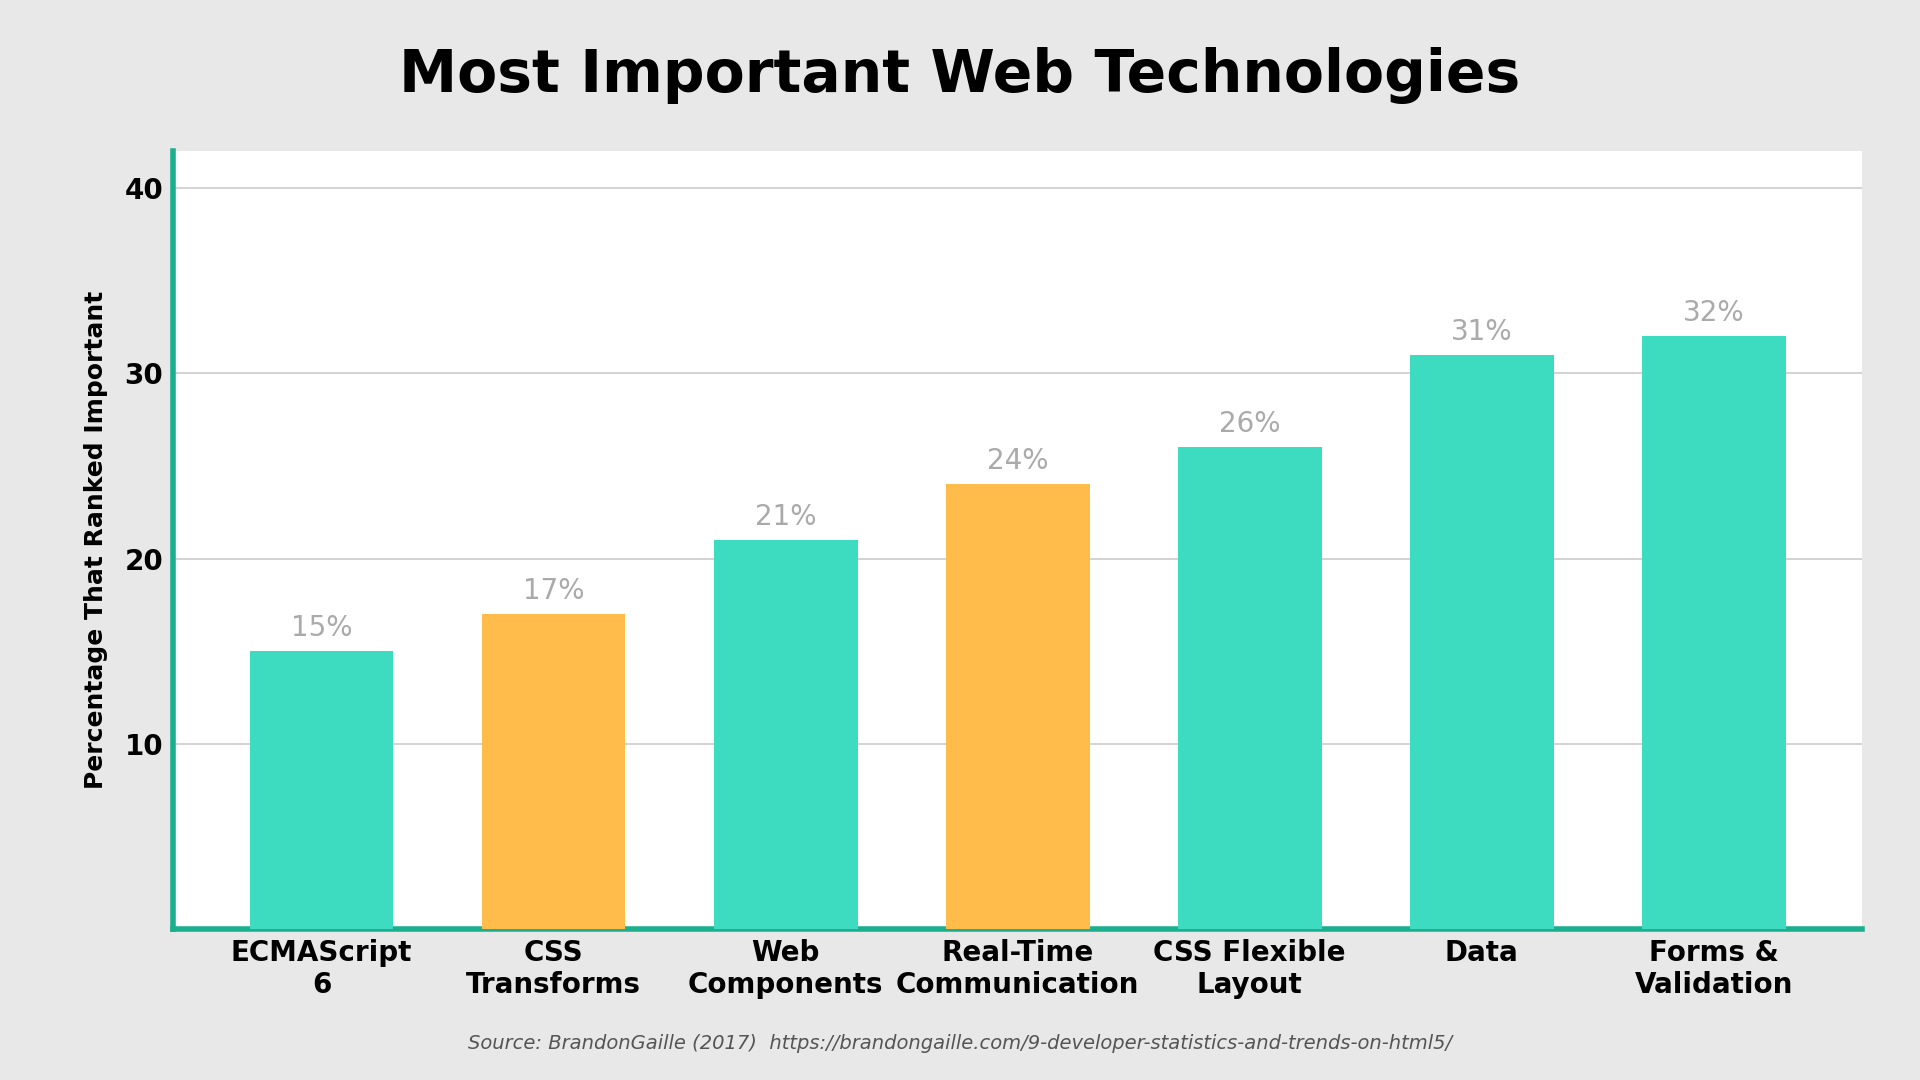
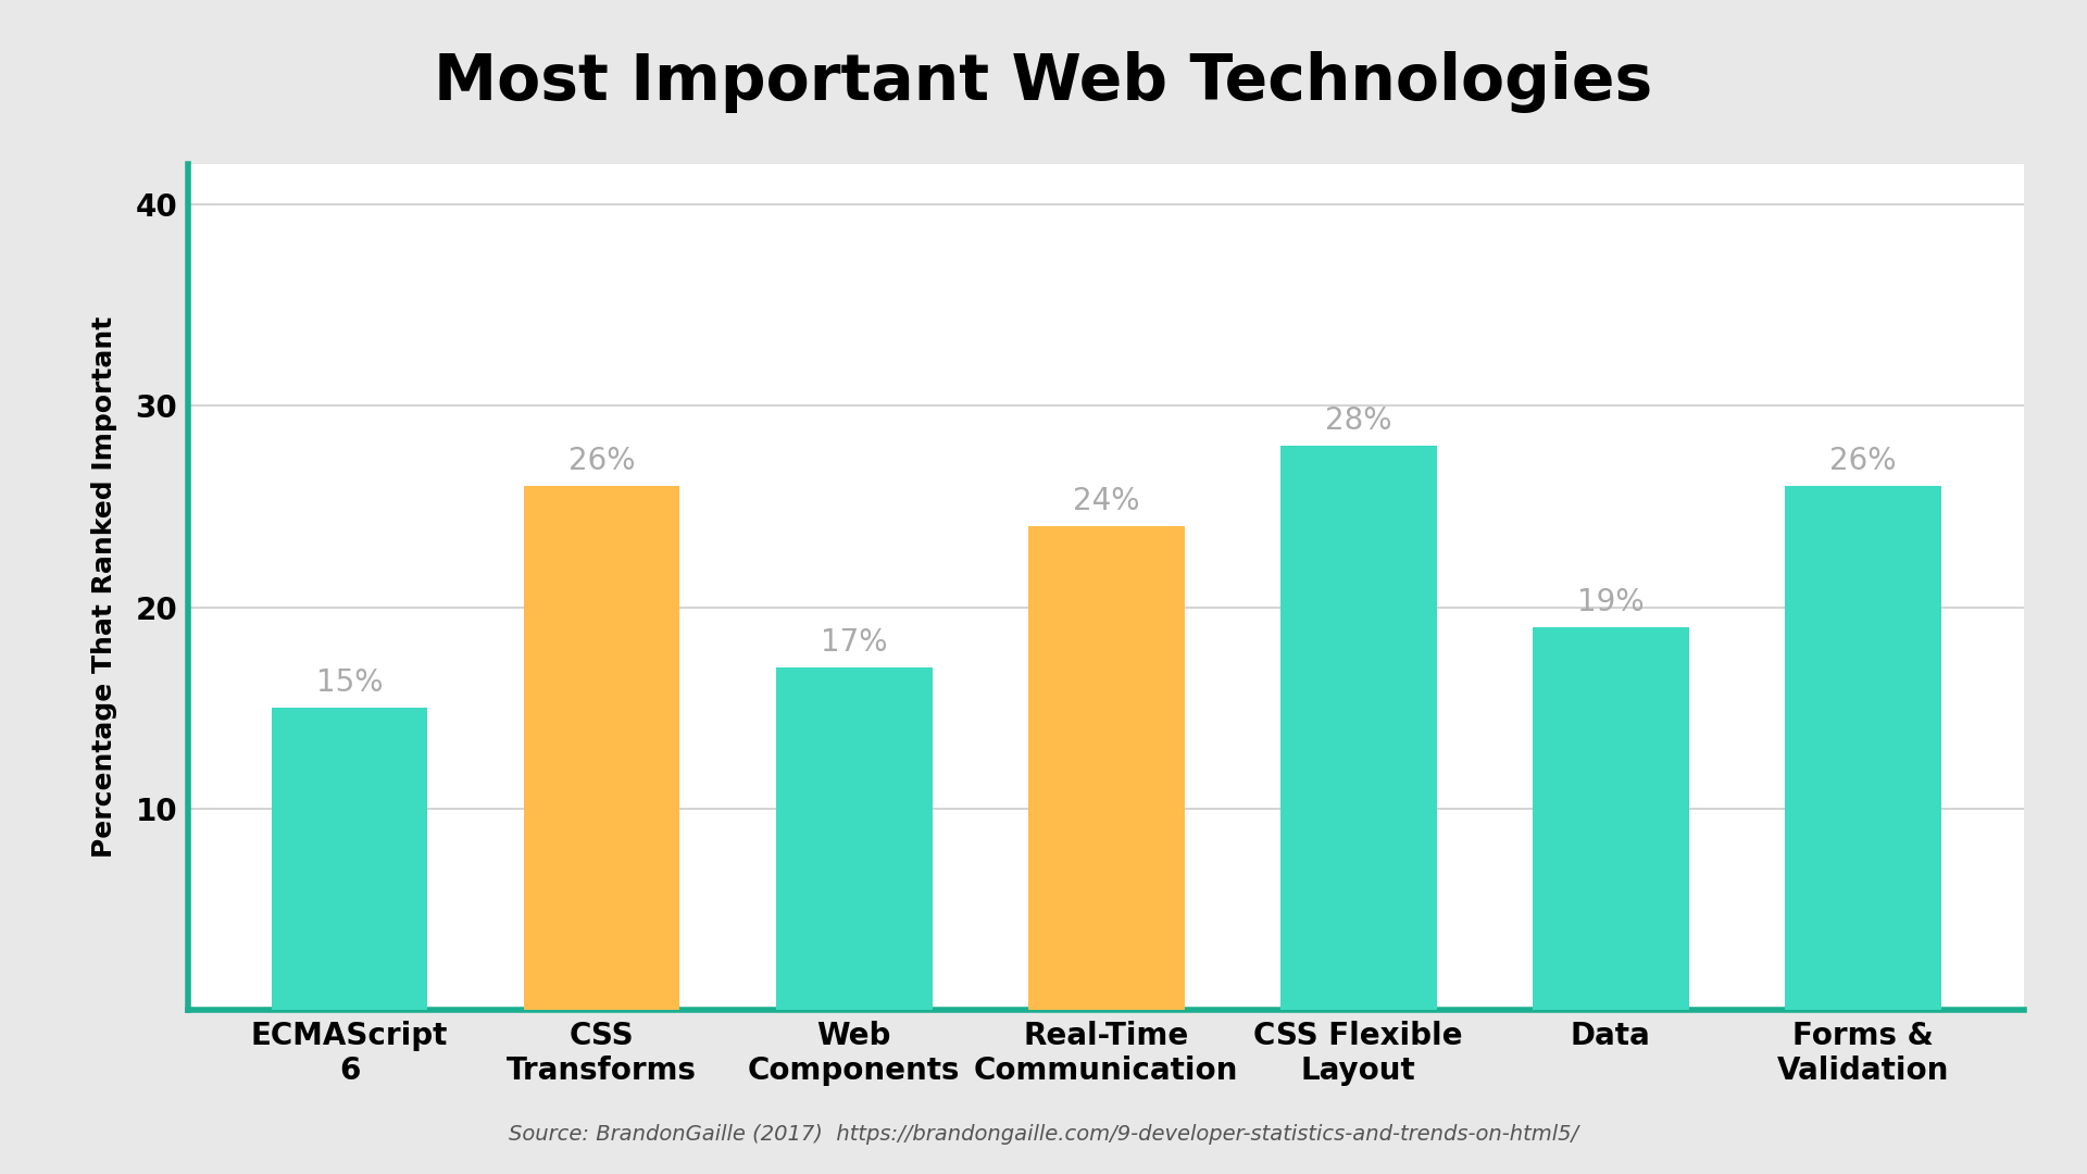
CSS Transforms: 17% -> 26%
Web Components: 21% -> 17%
CSS Flexible Layout: 26% -> 28%
Data: 31% -> 19%
Forms & Validation: 32% -> 26%
